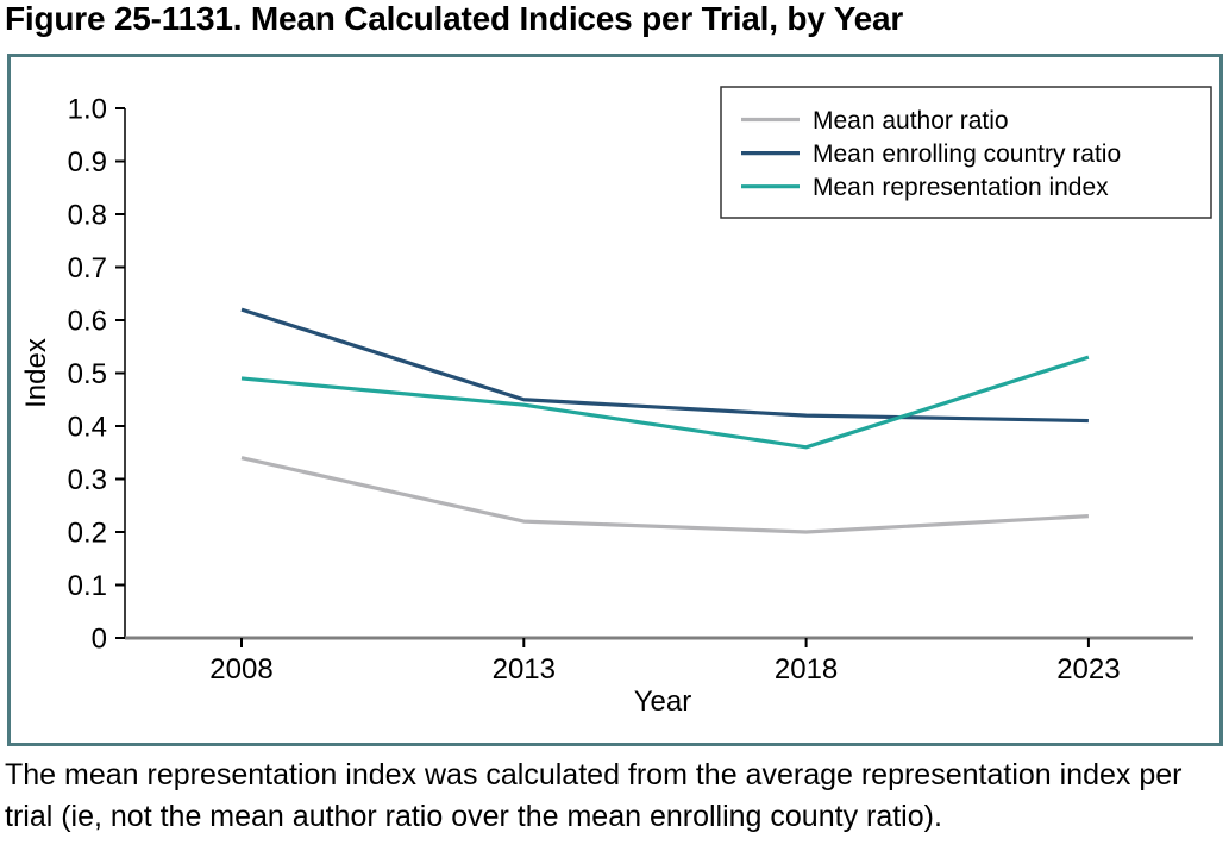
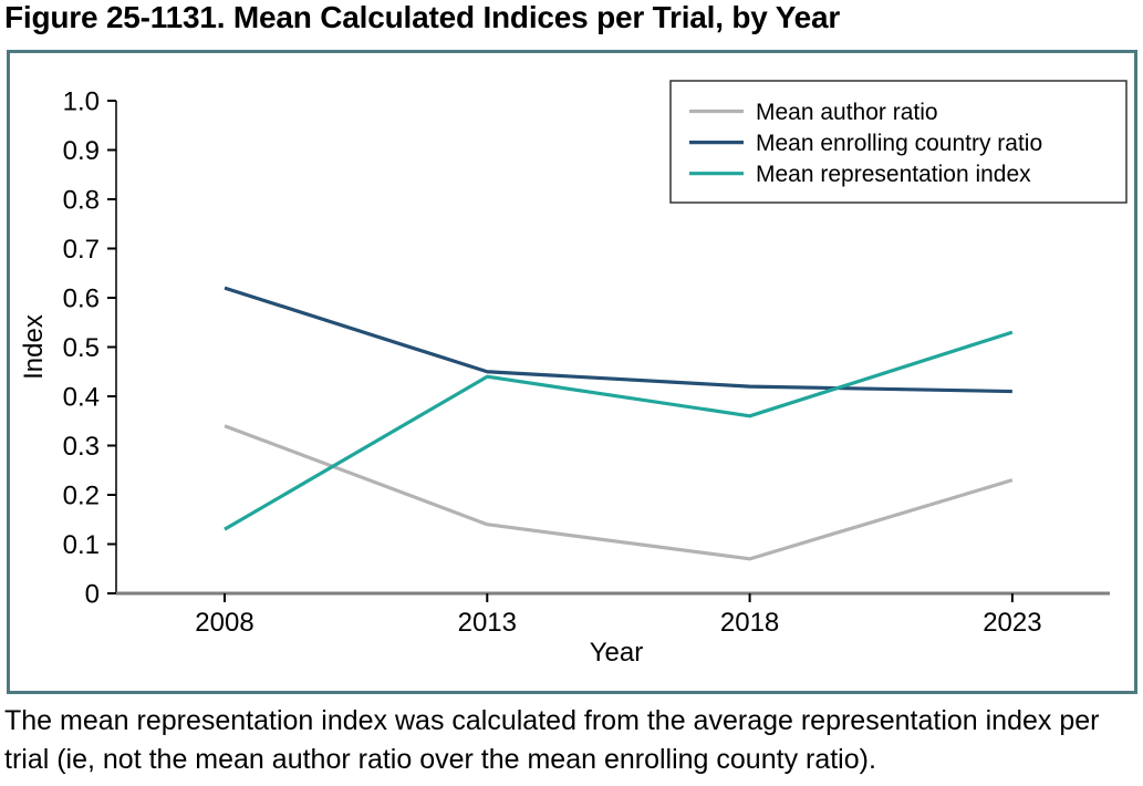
Mean representation index/2008: 0.49 -> 0.13
Mean author ratio/2013: 0.22 -> 0.14
Mean author ratio/2018: 0.20 -> 0.07
